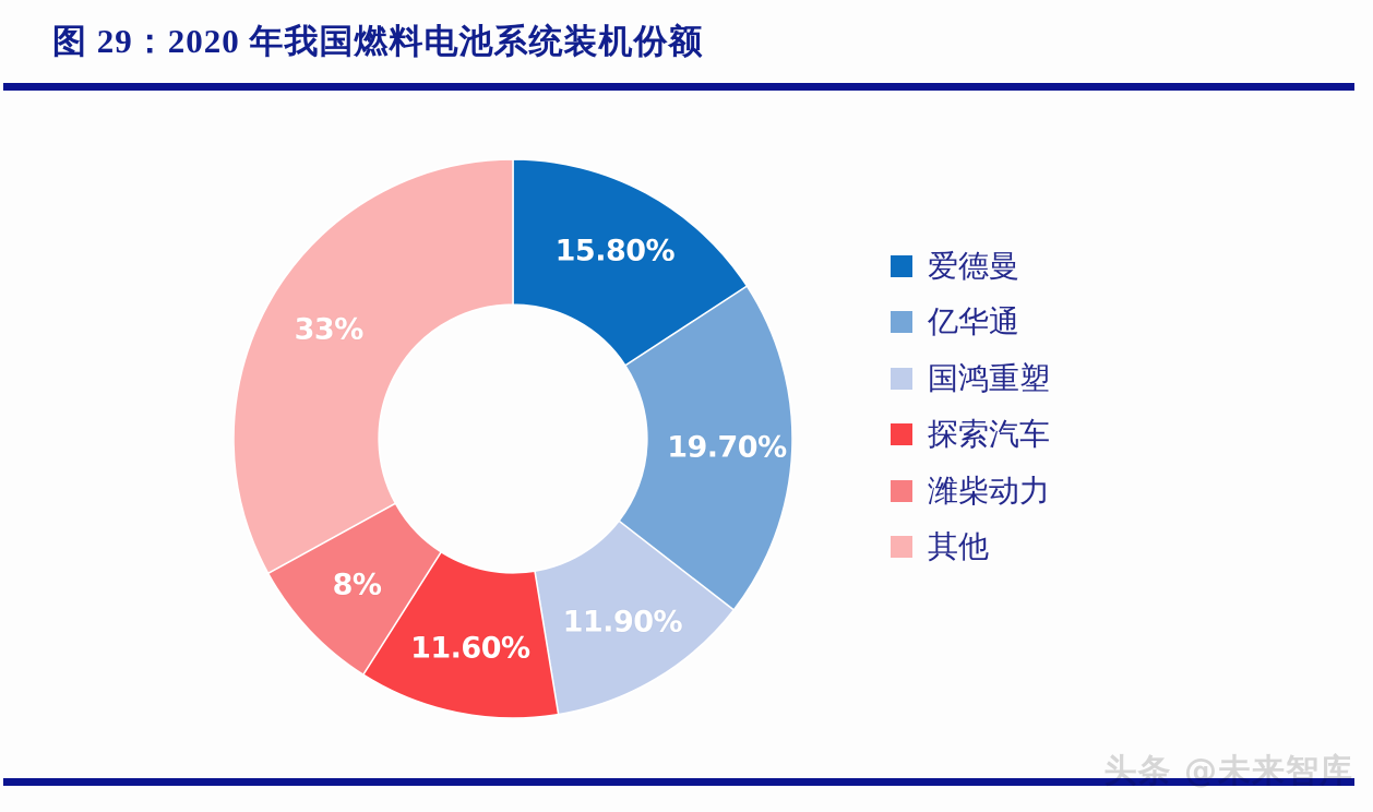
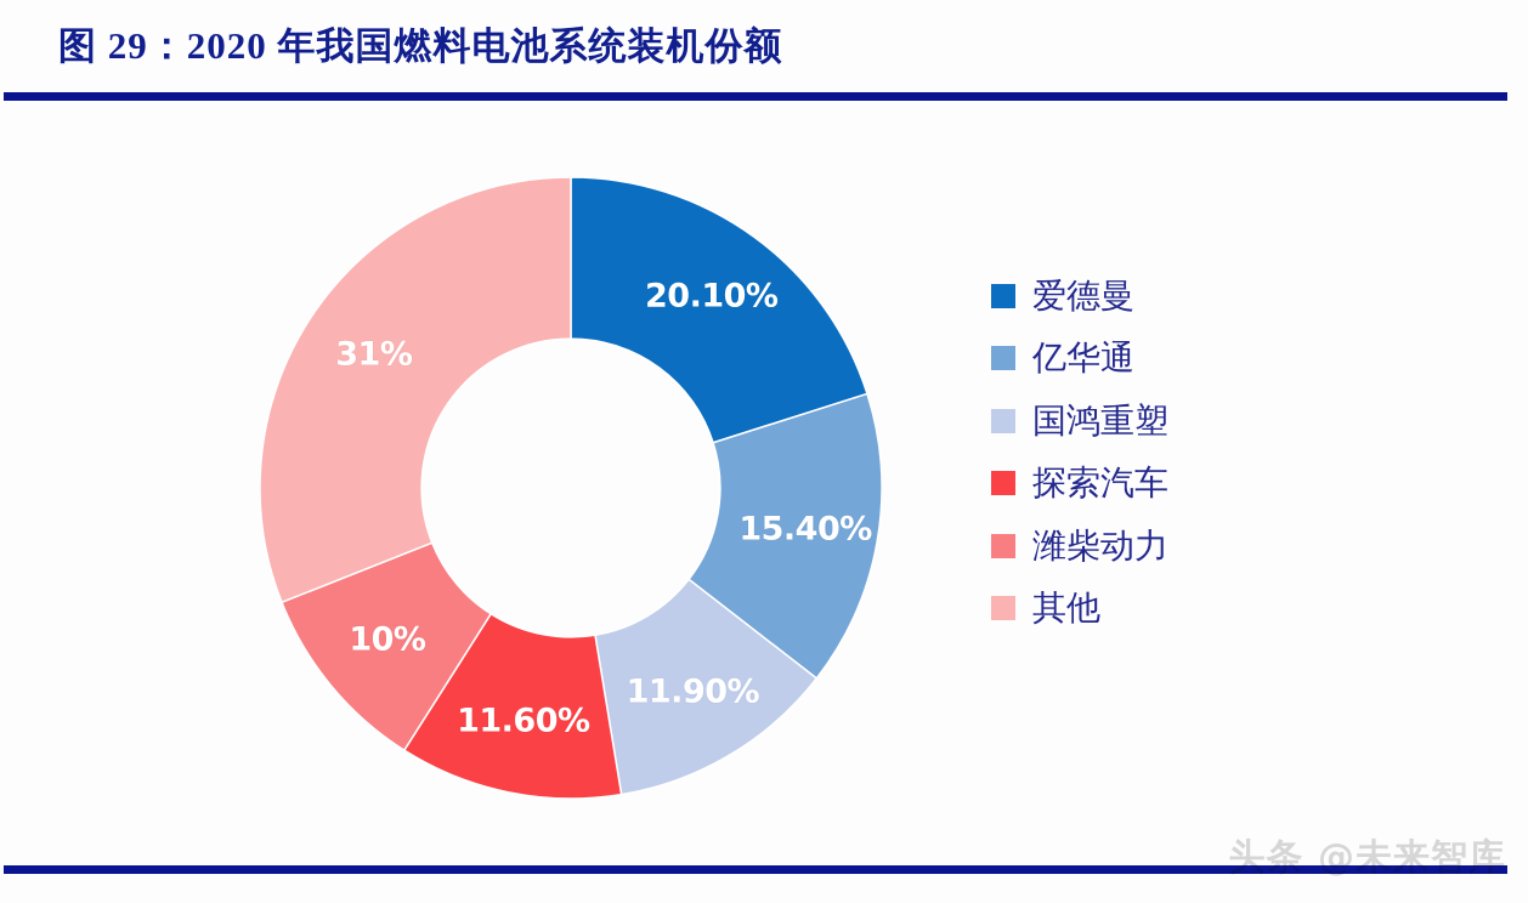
爱德曼: 15.80% -> 20.10%
亿华通: 19.70% -> 15.40%
潍柴动力: 8% -> 10%
其他: 33% -> 31%
